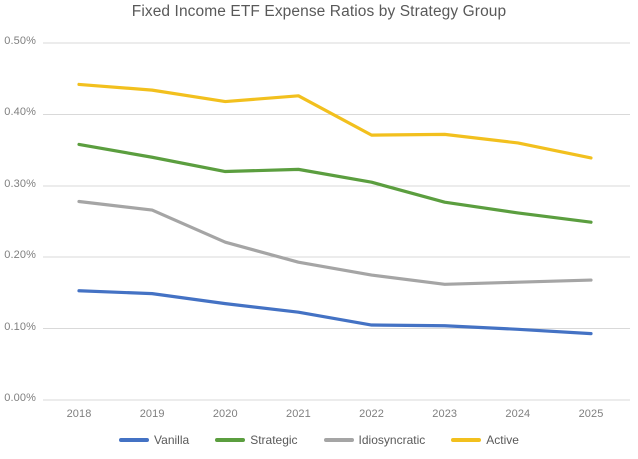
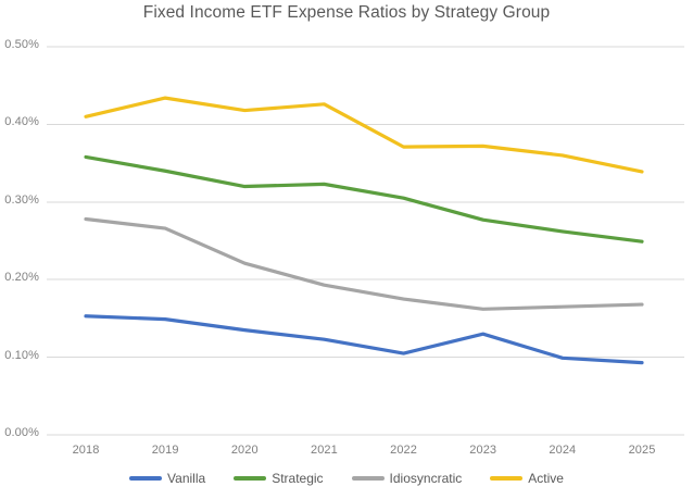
Active/2018: 0.44% -> 0.41%
Vanilla/2023: 0.10% -> 0.13%
